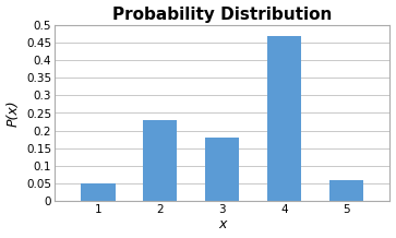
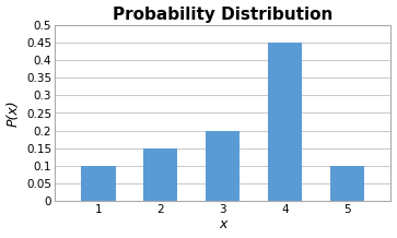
1: 0.05 -> 0.10
2: 0.23 -> 0.15
3: 0.18 -> 0.20
4: 0.47 -> 0.45
5: 0.06 -> 0.10
